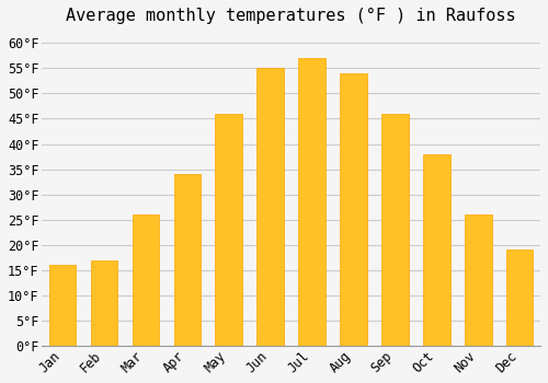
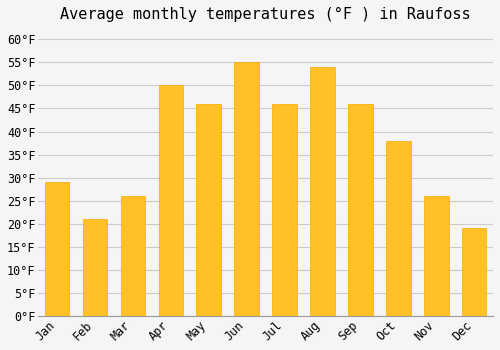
Jan: 16°F -> 29°F
Feb: 17°F -> 21°F
Apr: 34°F -> 50°F
Jul: 57°F -> 46°F
